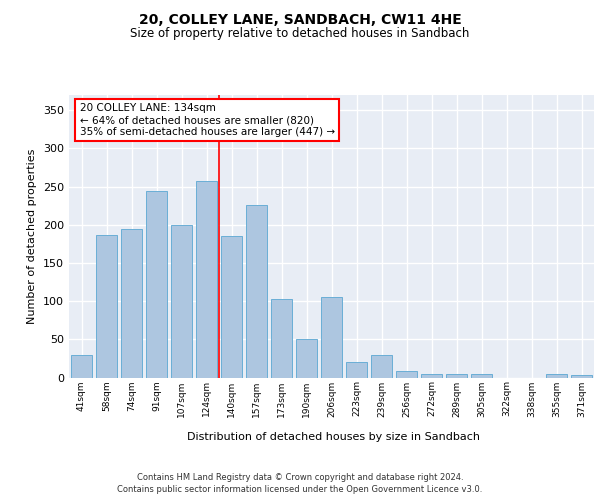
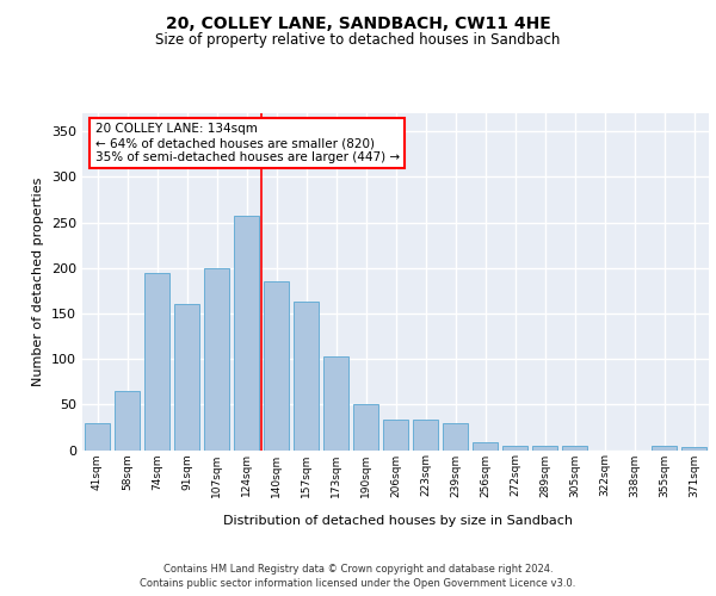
58sqm: 186 -> 65
91sqm: 244 -> 160
157sqm: 226 -> 163
206sqm: 106 -> 33
223sqm: 20 -> 33
